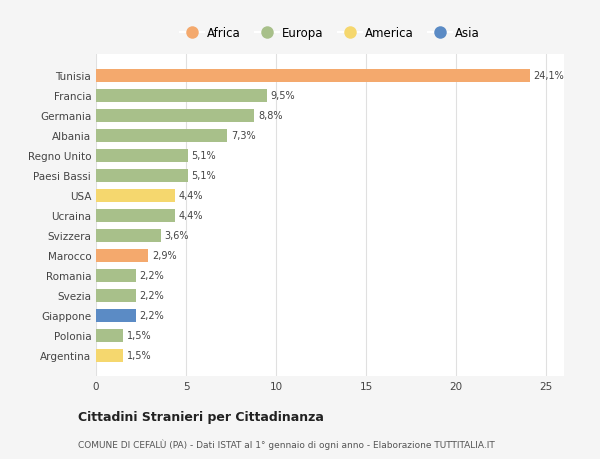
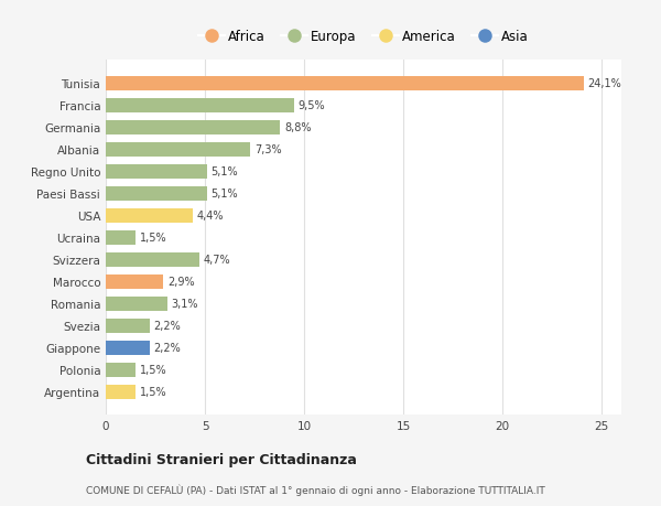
Ucraina: 4,4% -> 1,5%
Svizzera: 3,6% -> 4,7%
Romania: 2,2% -> 3,1%
